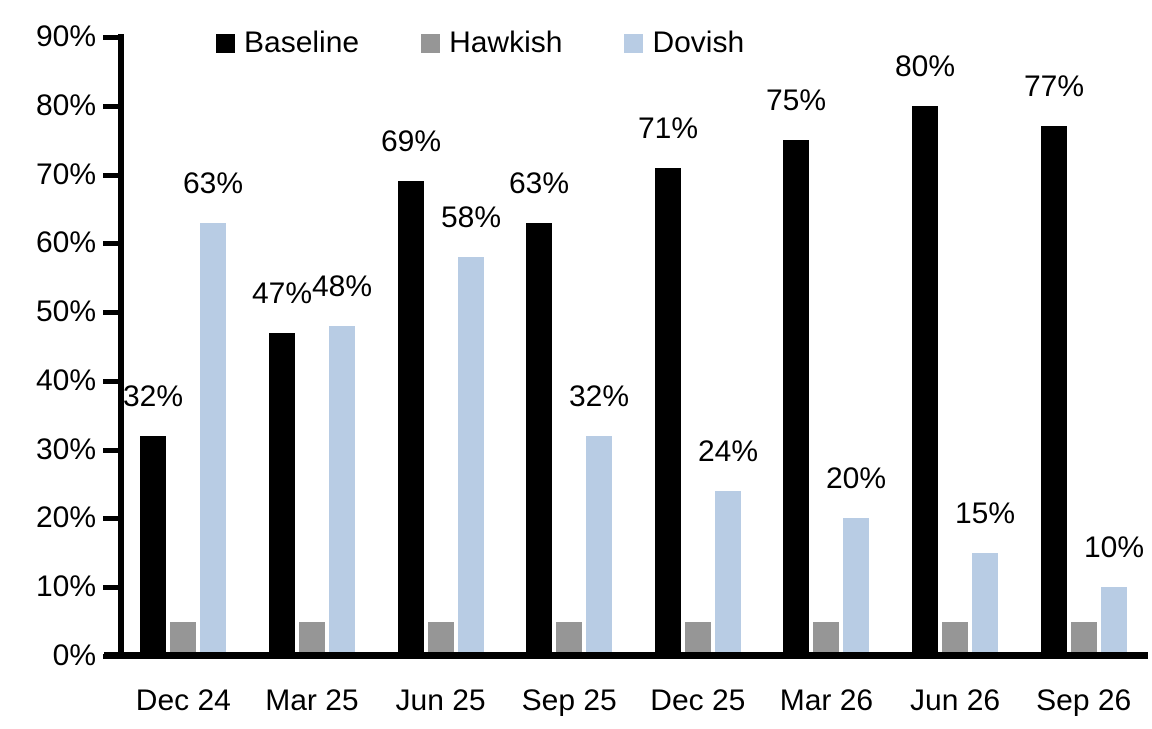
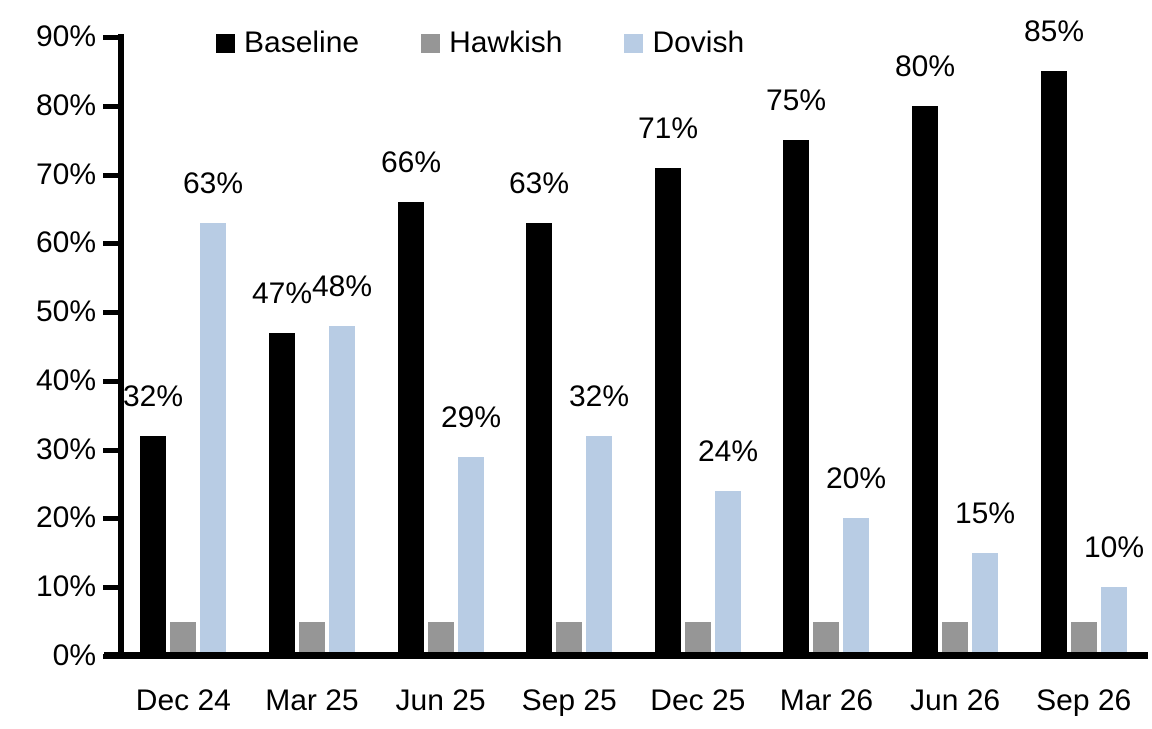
Baseline/Jun 25: 69% -> 66%
Dovish/Jun 25: 58% -> 29%
Baseline/Sep 26: 77% -> 85%
